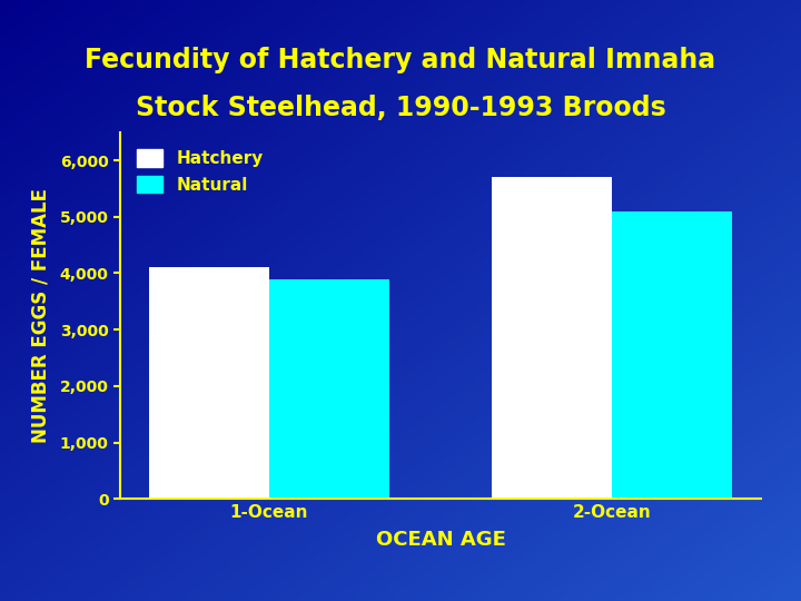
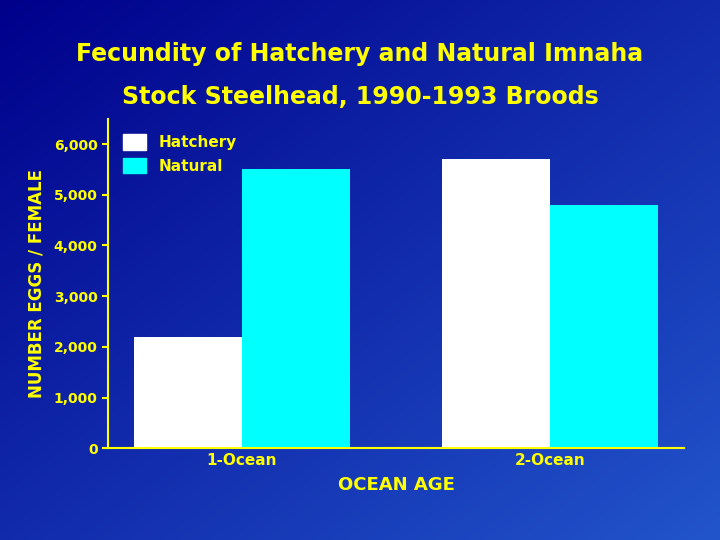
Hatchery/1-Ocean: 4,100 -> 2,200
Natural/1-Ocean: 3,900 -> 5,500
Natural/2-Ocean: 5,100 -> 4,800
